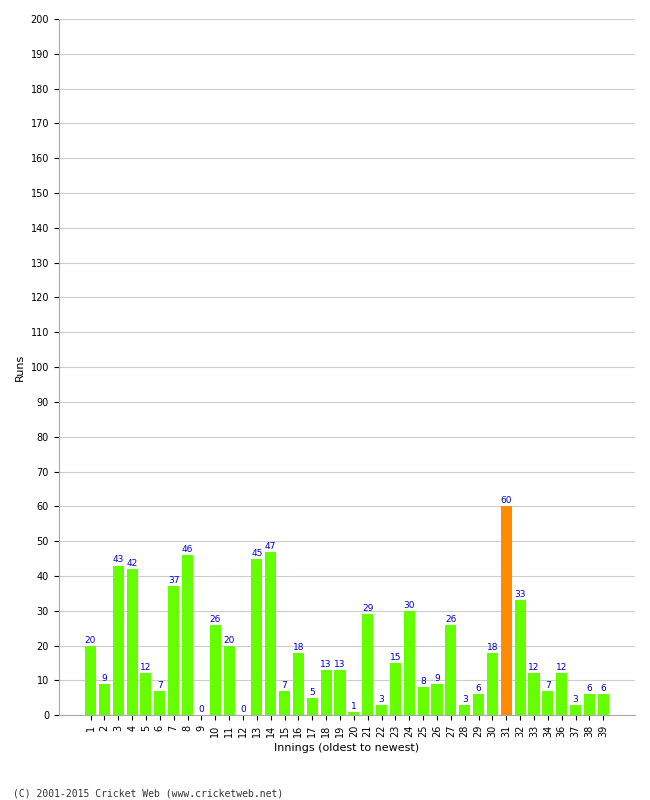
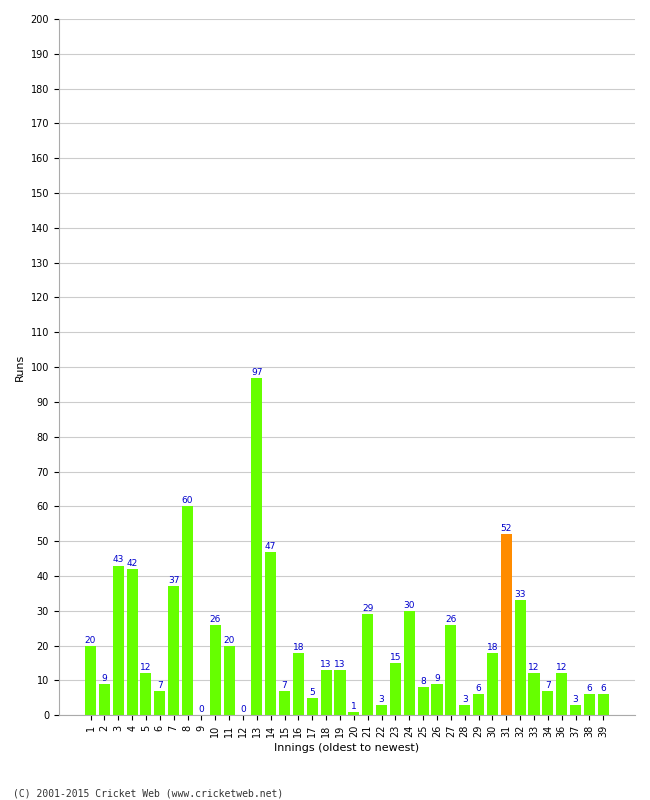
8: 46 -> 60
13: 45 -> 97
31: 60 -> 52
